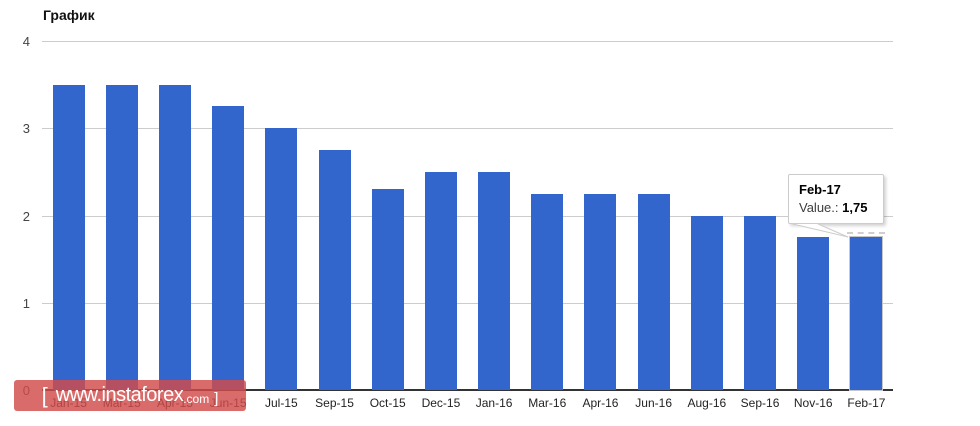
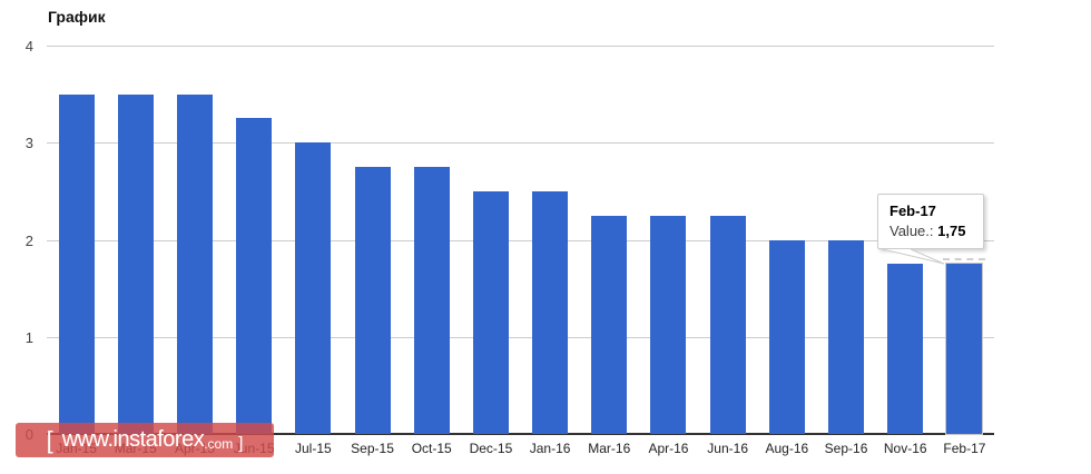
Oct-15: 2.3 -> 2.8
